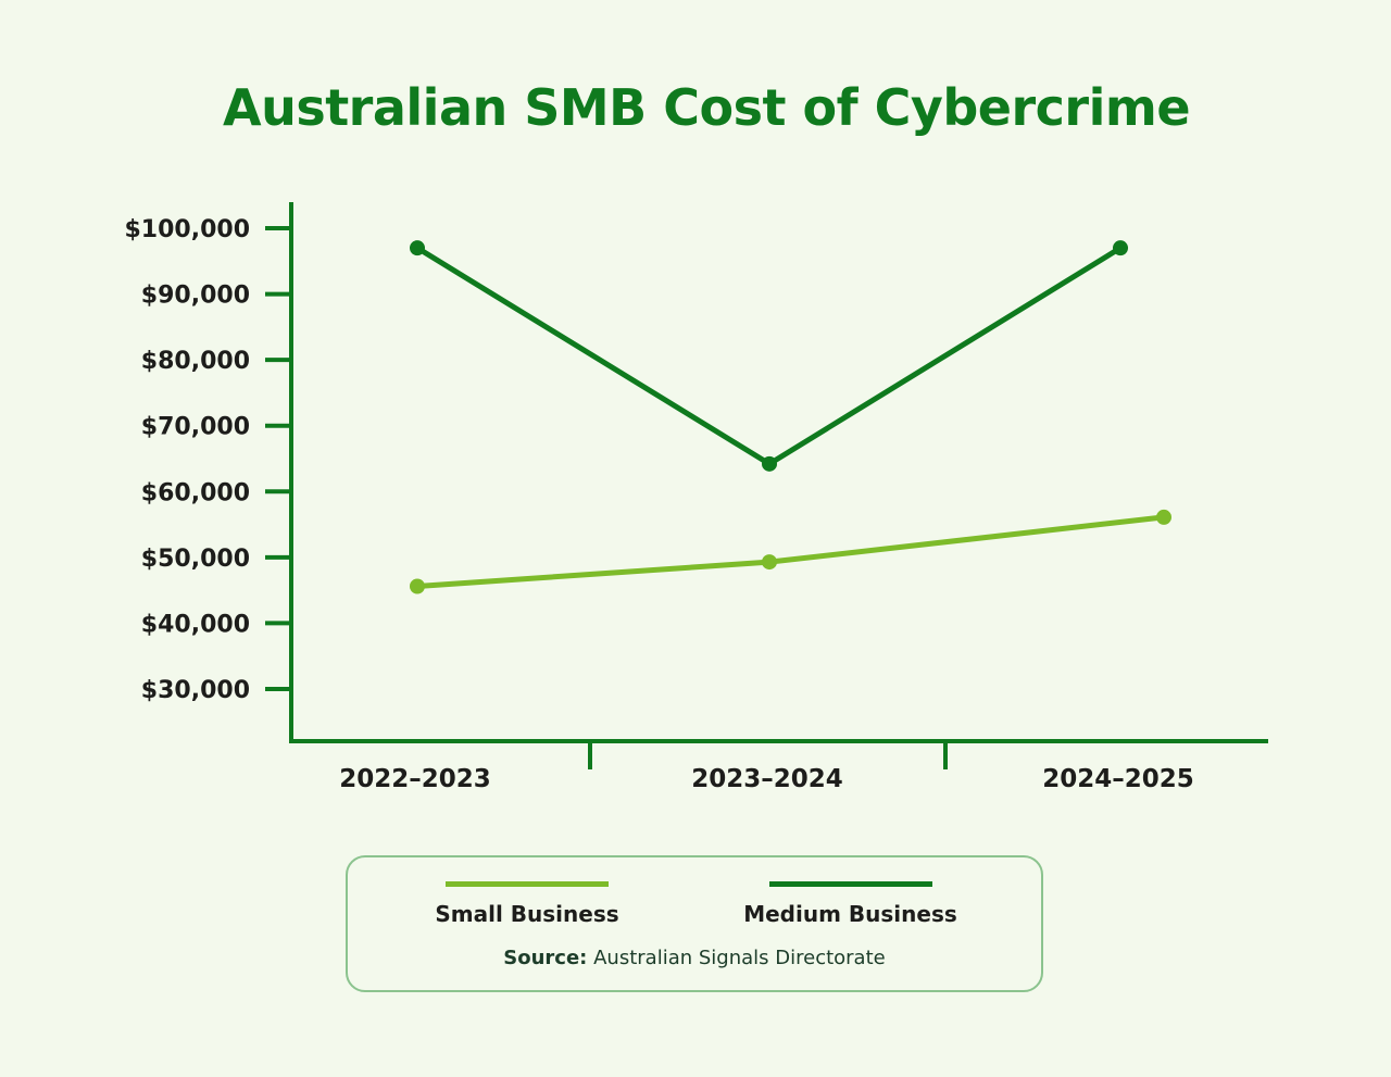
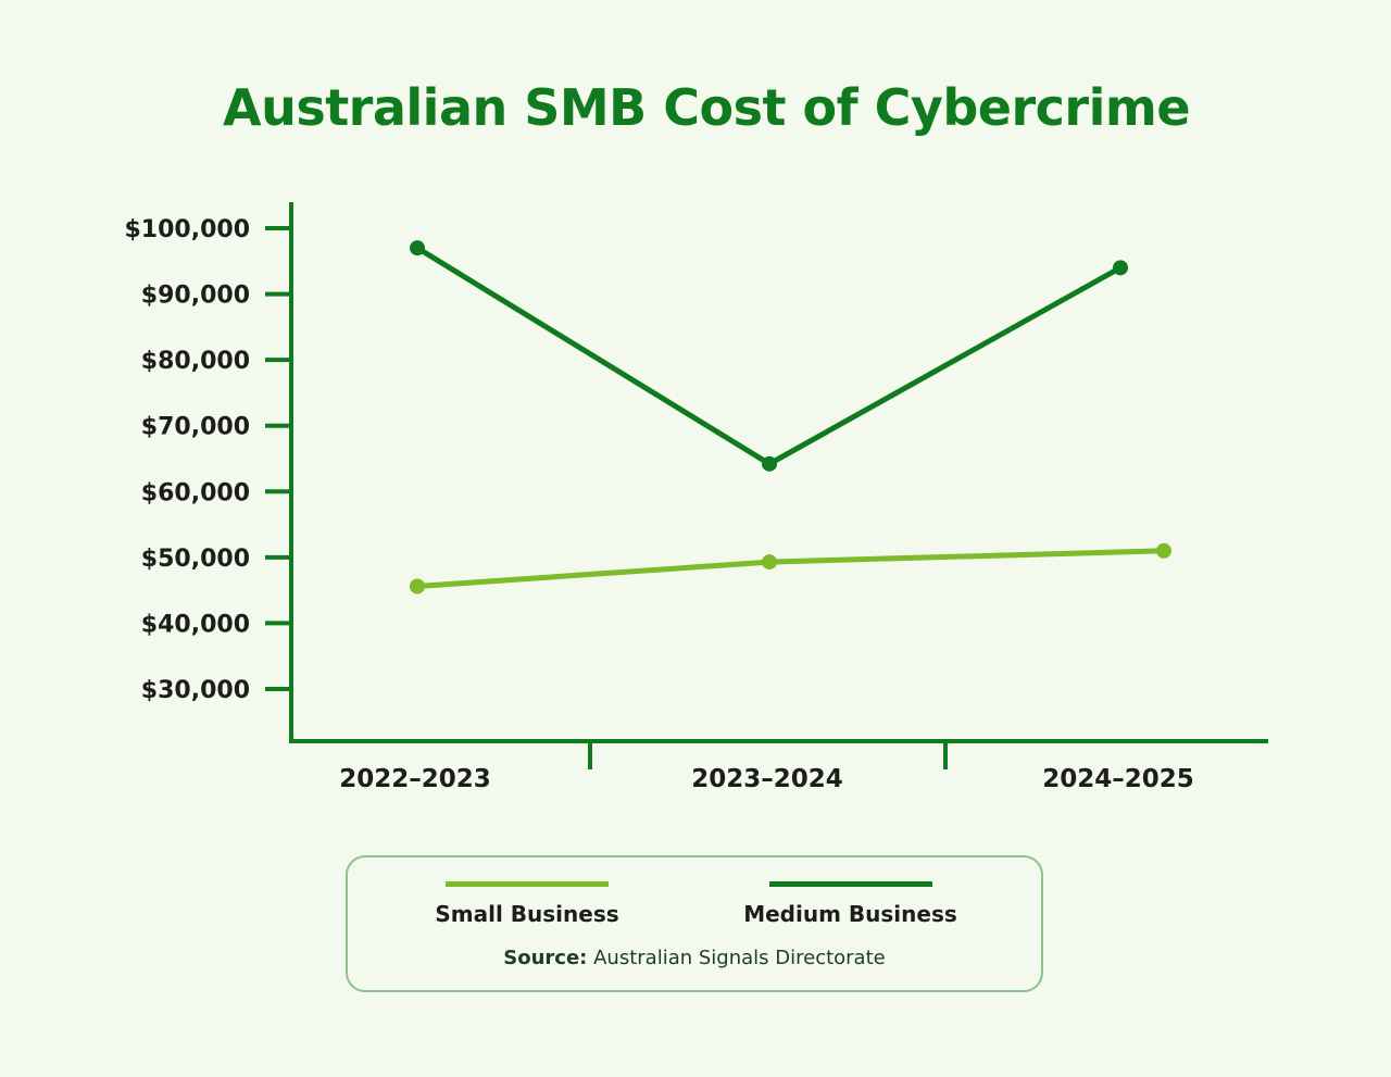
Small Business/2024–2025: $56000 -> $51000
Medium Business/2024–2025: $97000 -> $94000
